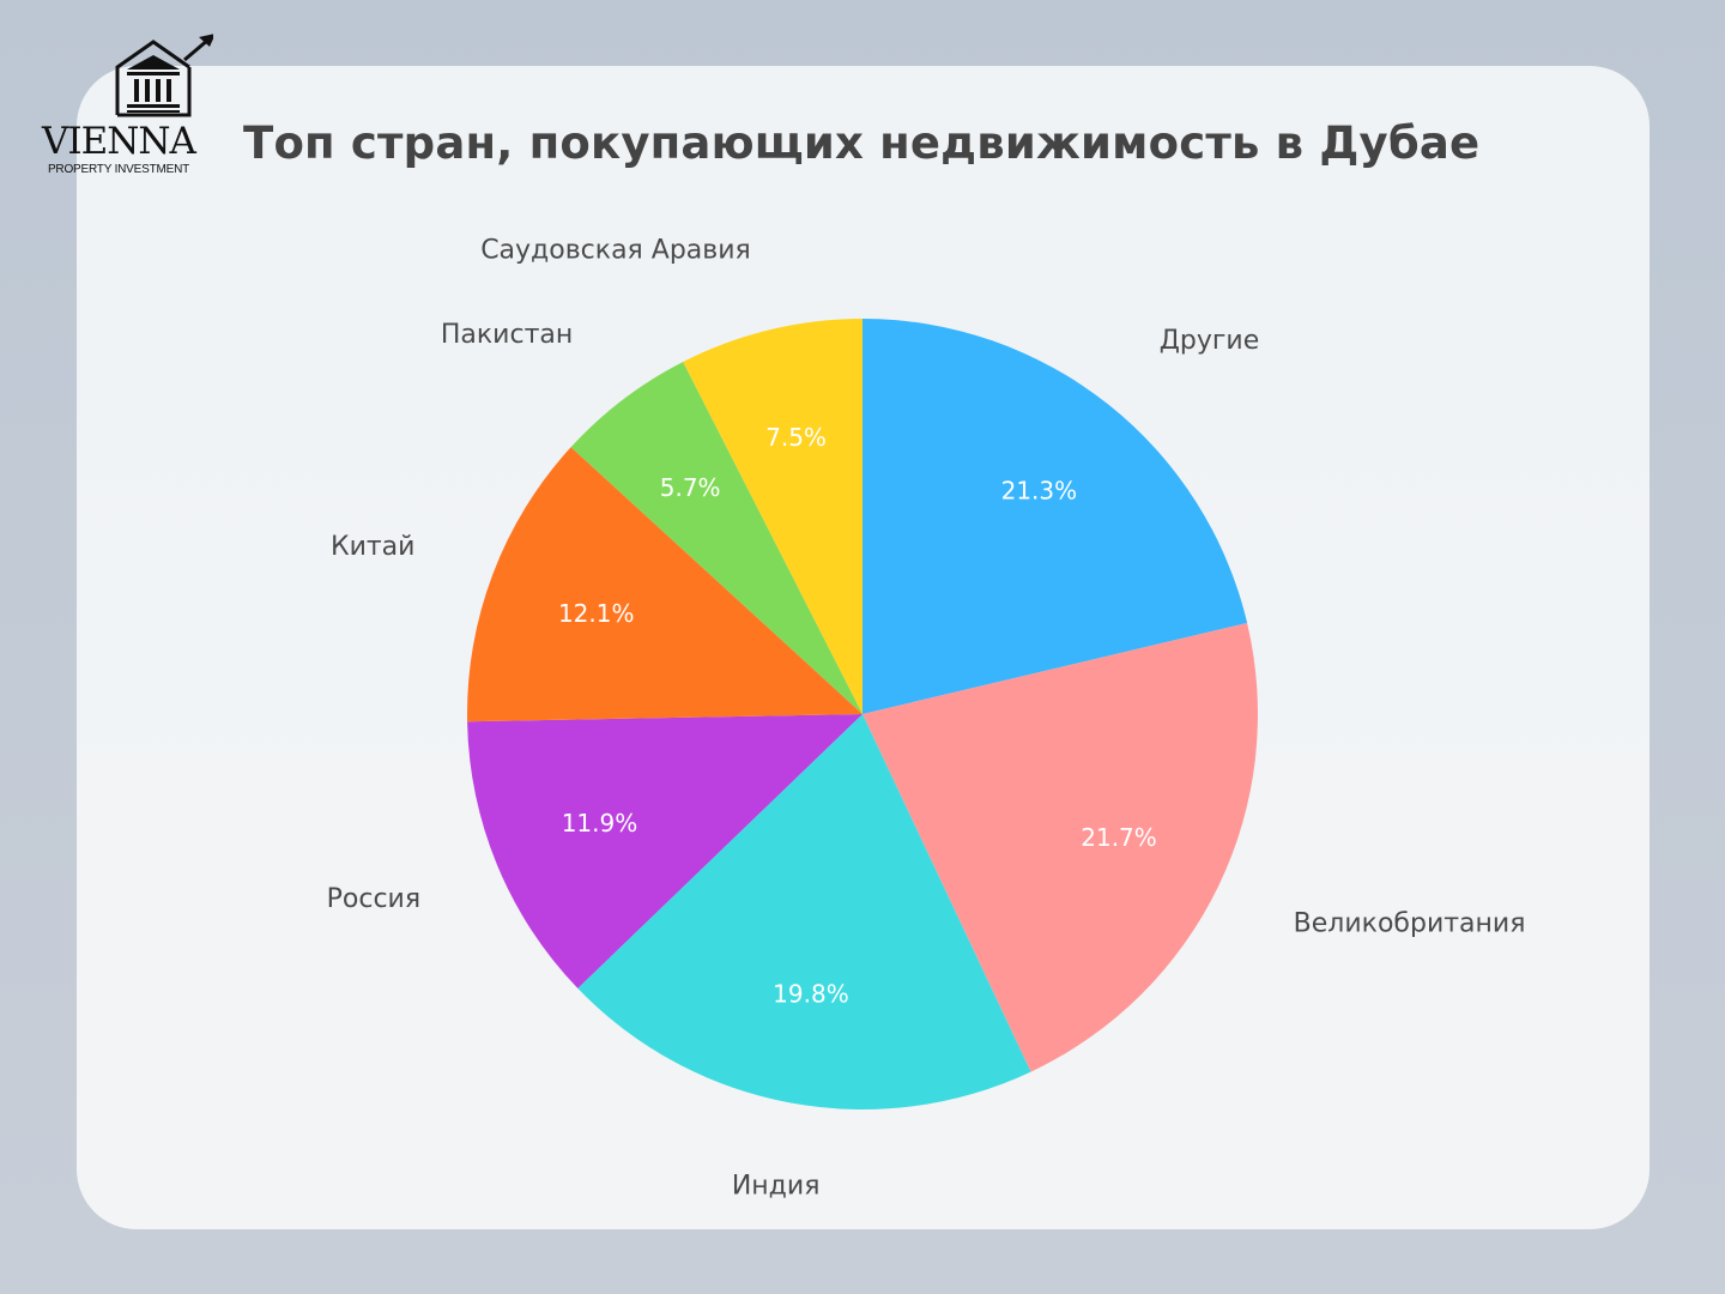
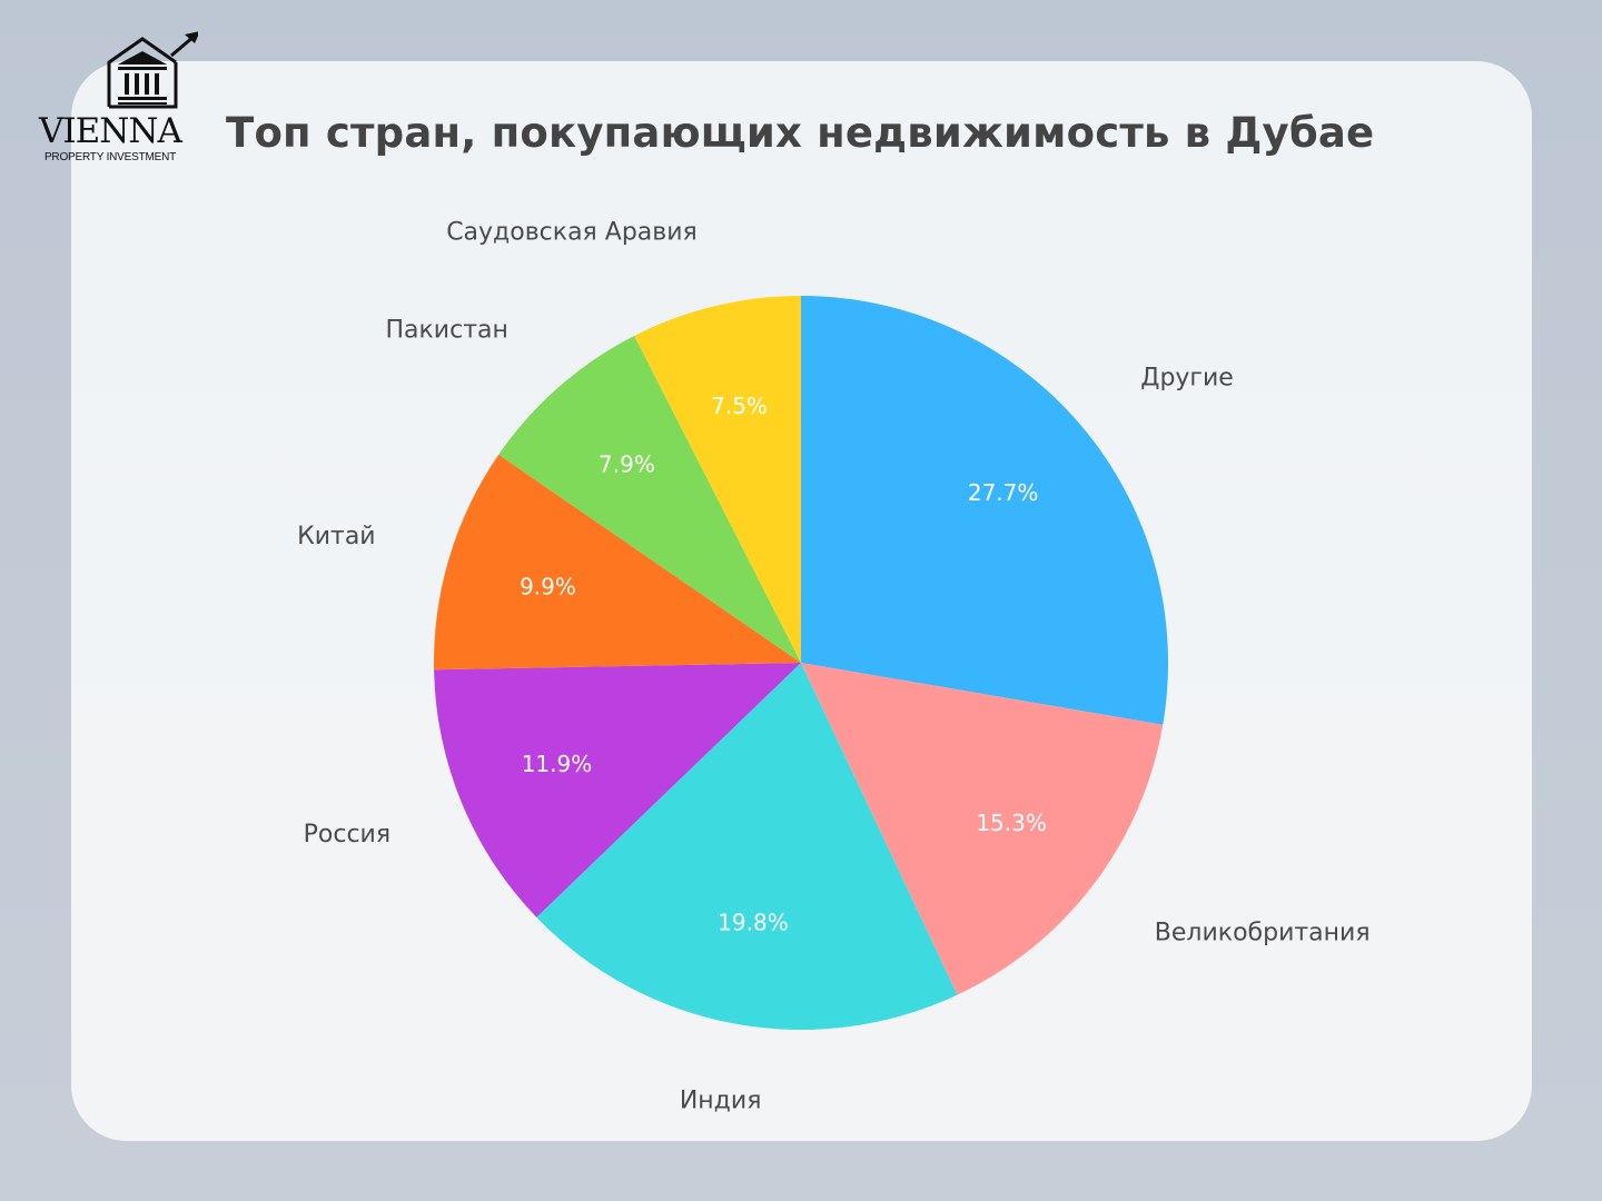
Другие: 21.3% -> 27.7%
Великобритания: 21.7% -> 15.3%
Китай: 12.1% -> 9.9%
Пакистан: 5.7% -> 7.9%
